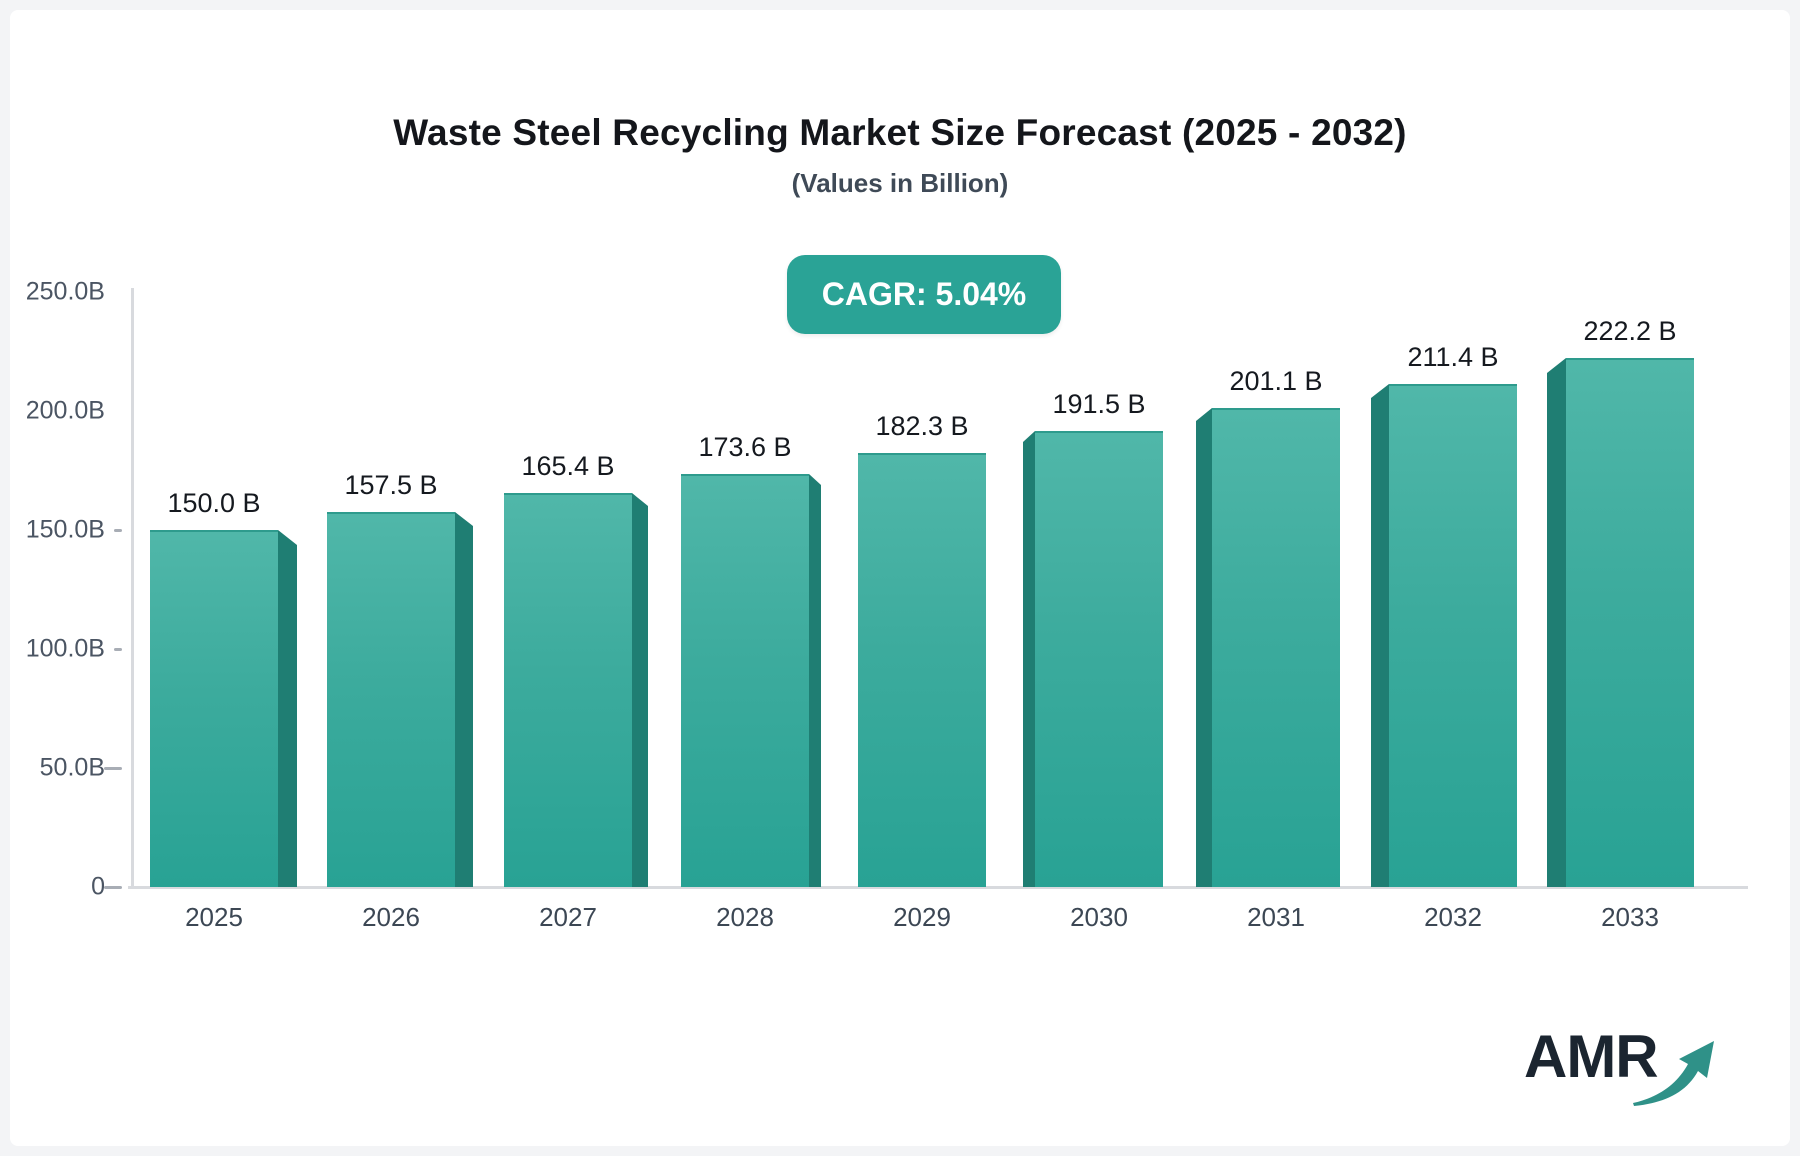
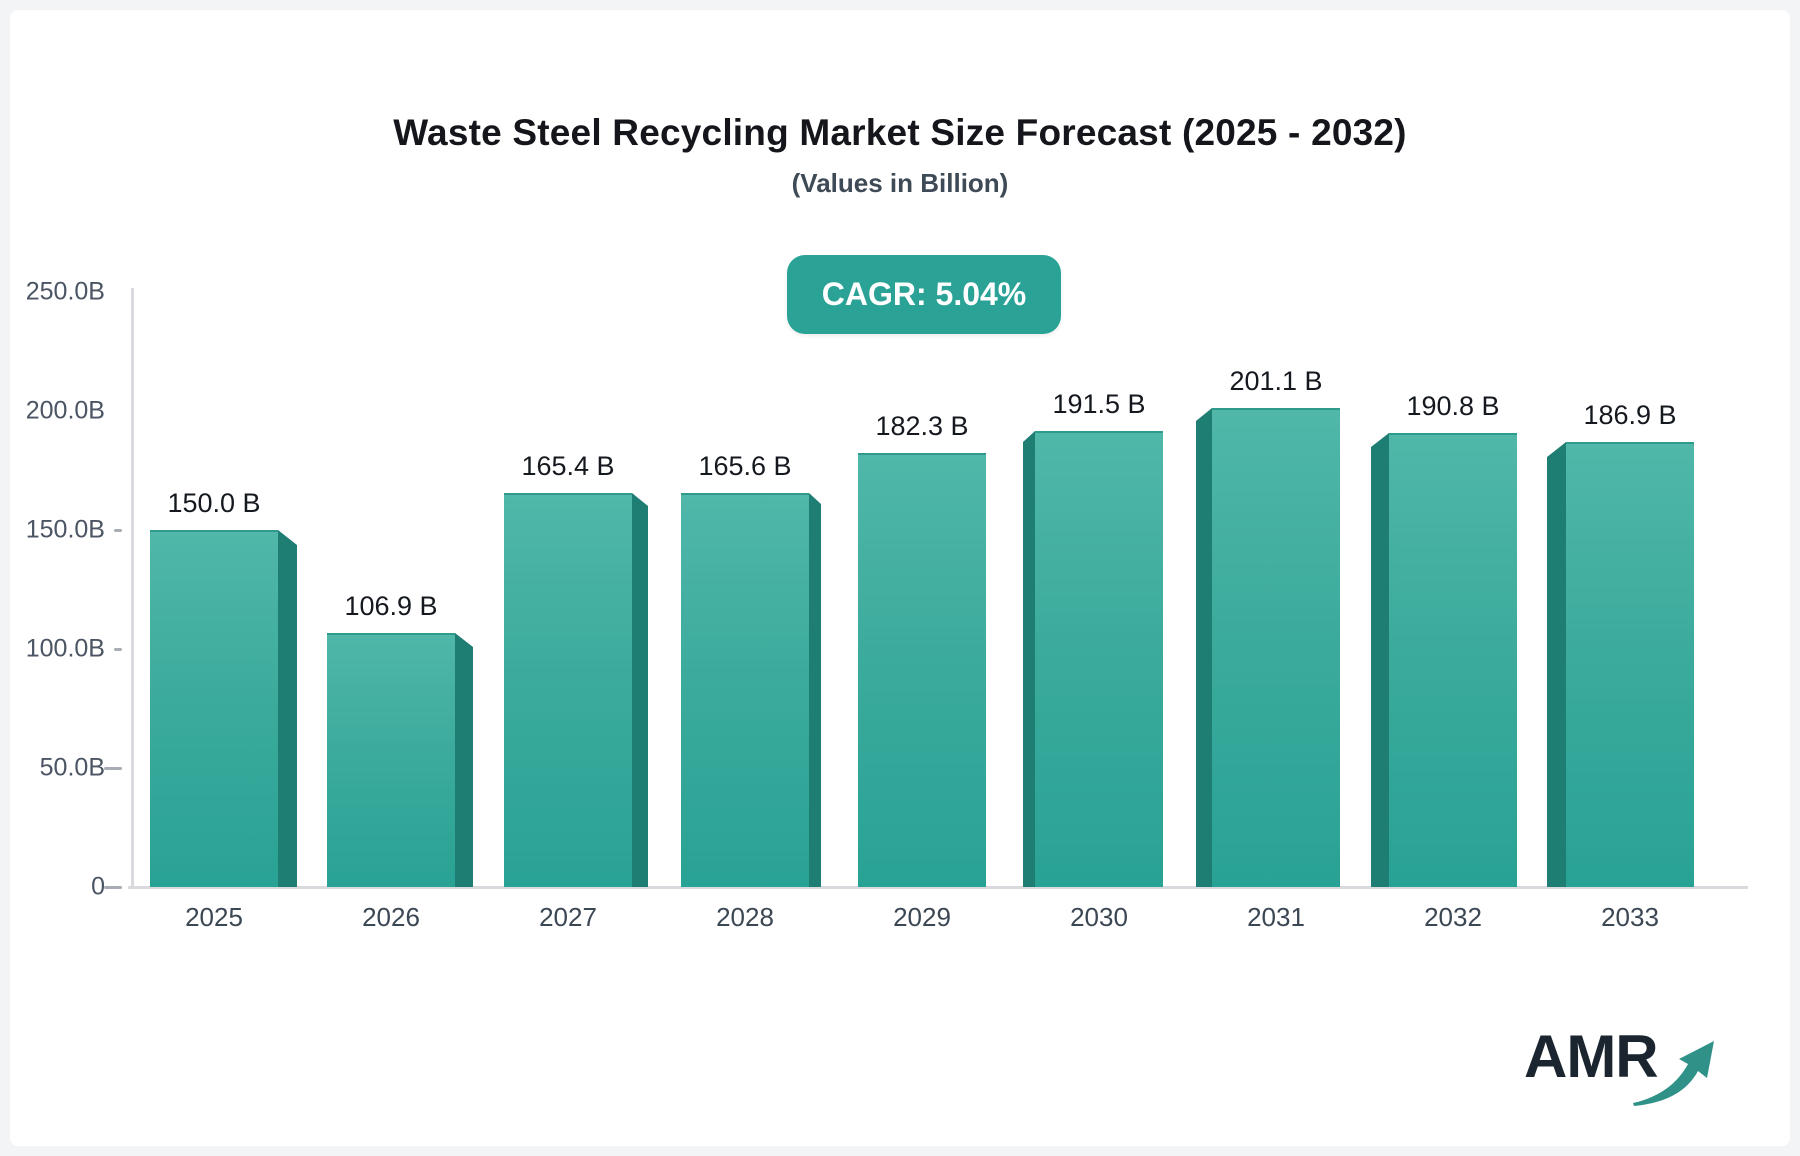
2026: 157.5 -> 106.9
2028: 173.6 -> 165.6
2032: 211.4 -> 190.8
2033: 222.2 -> 186.9
